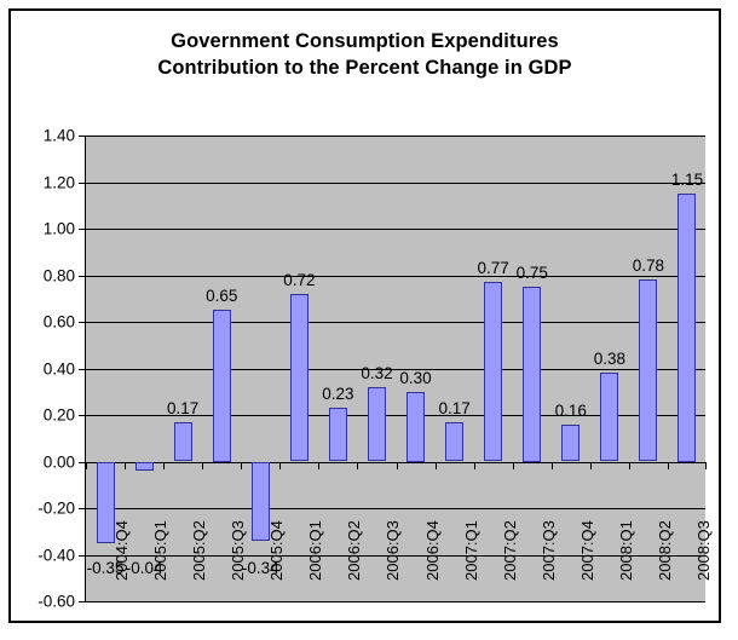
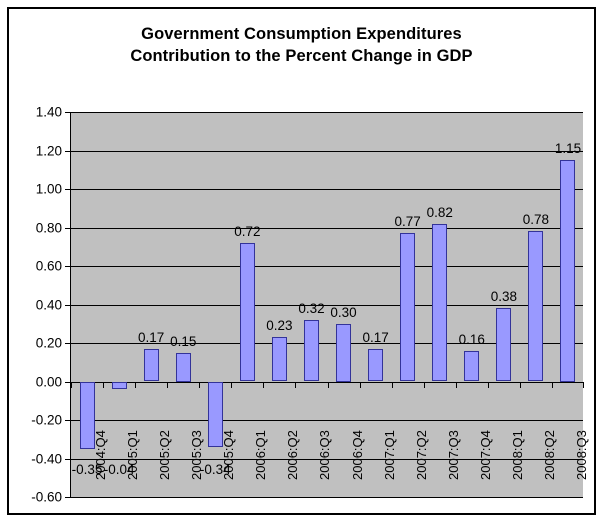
2005:Q3: 0.65 -> 0.15
2007:Q3: 0.75 -> 0.82
